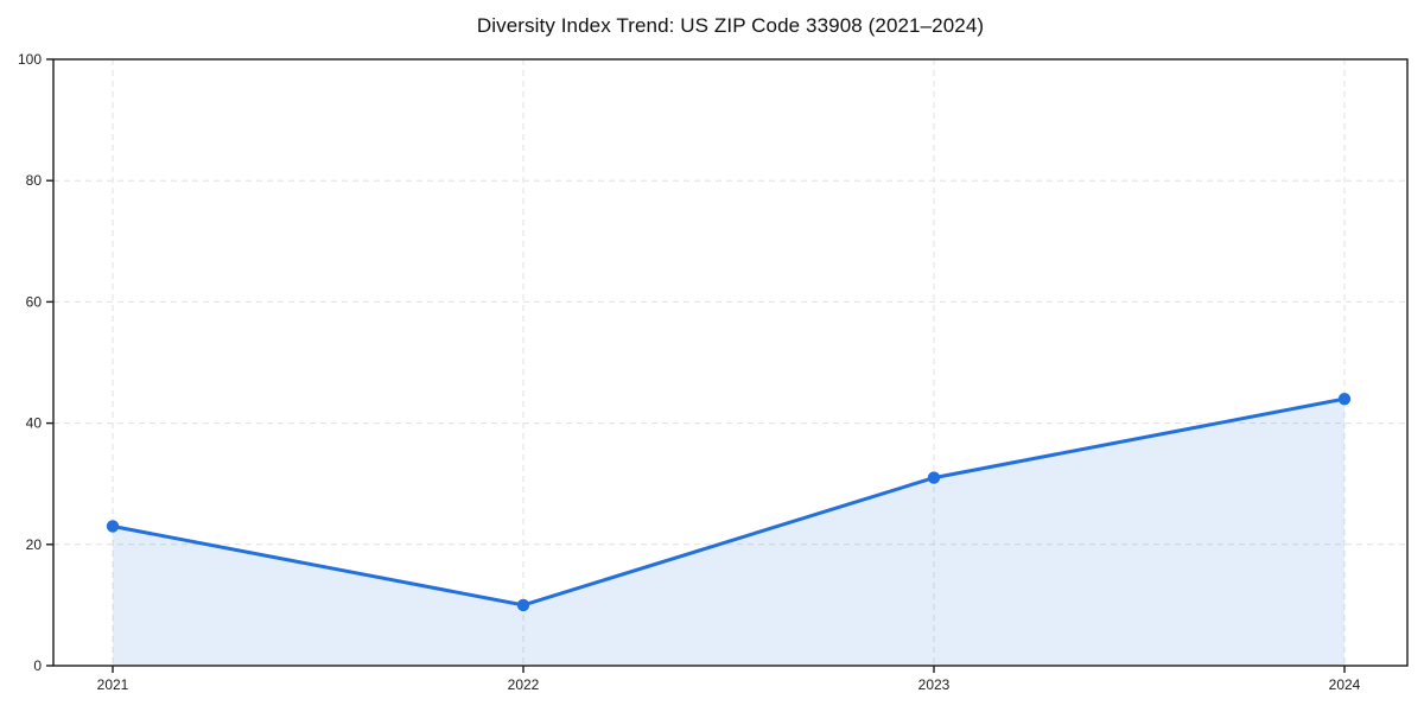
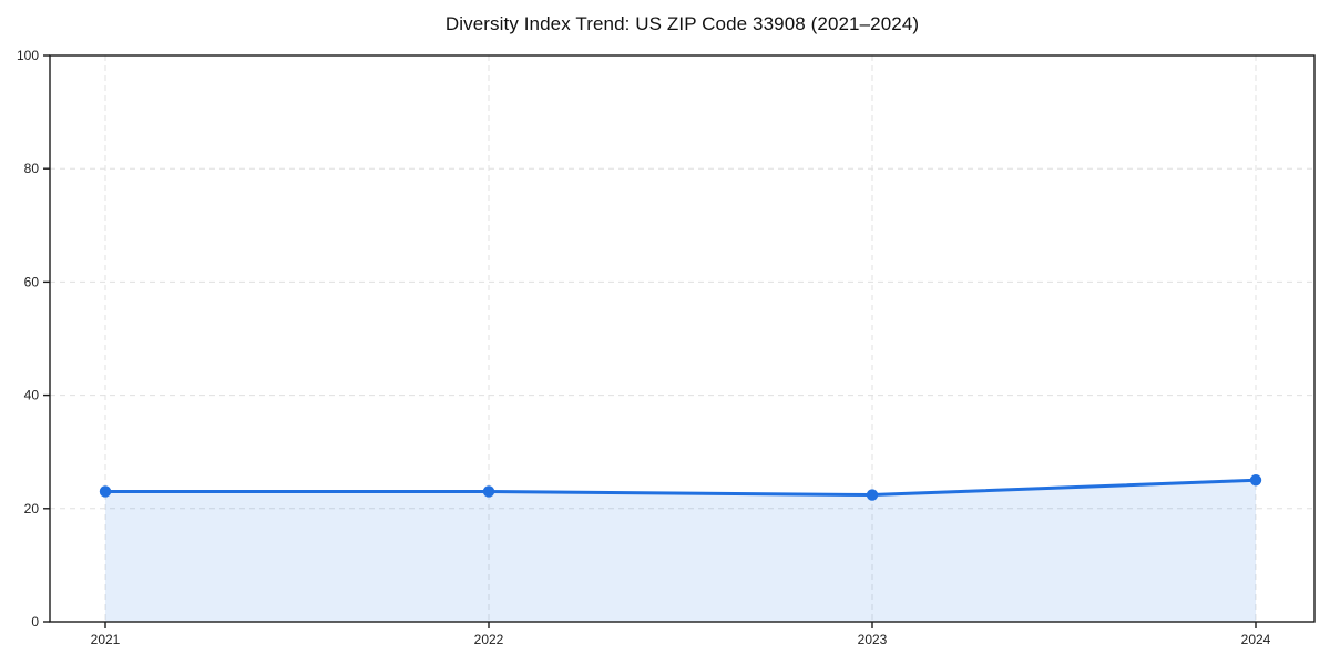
2022: 10 -> 23
2023: 31 -> 22
2024: 44 -> 25
